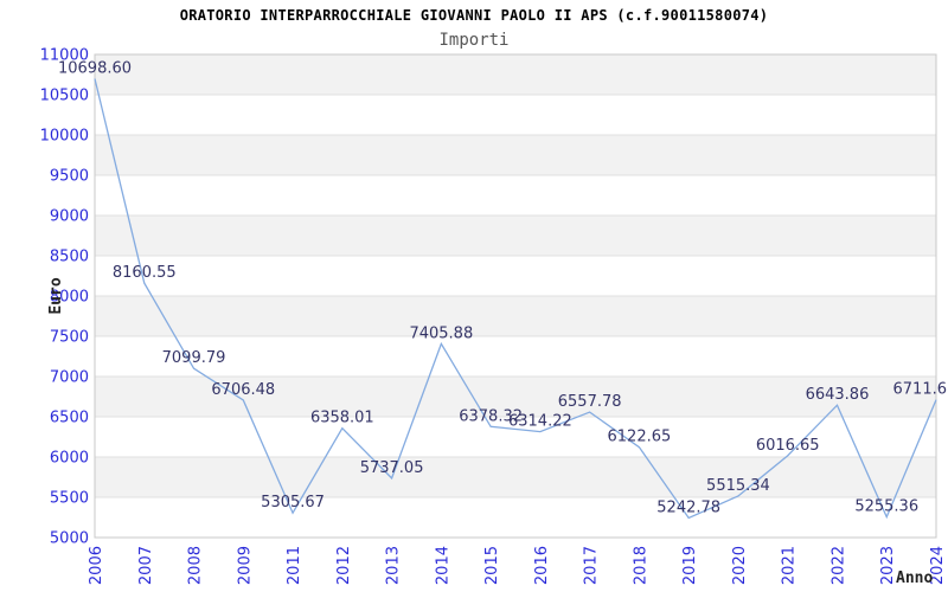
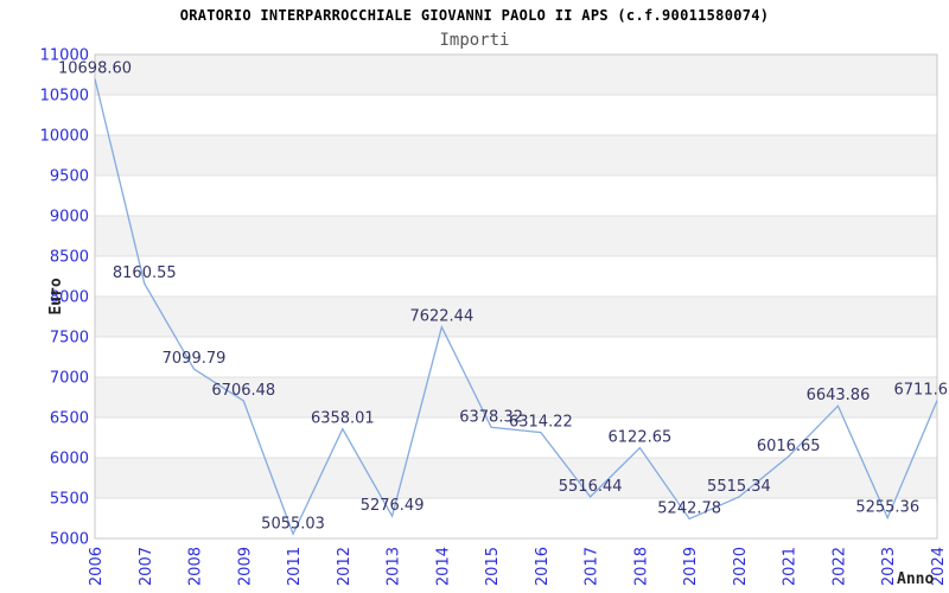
2011: 5305.67 -> 5055.03
2013: 5737.05 -> 5276.49
2014: 7405.88 -> 7622.44
2017: 6557.78 -> 5516.44
